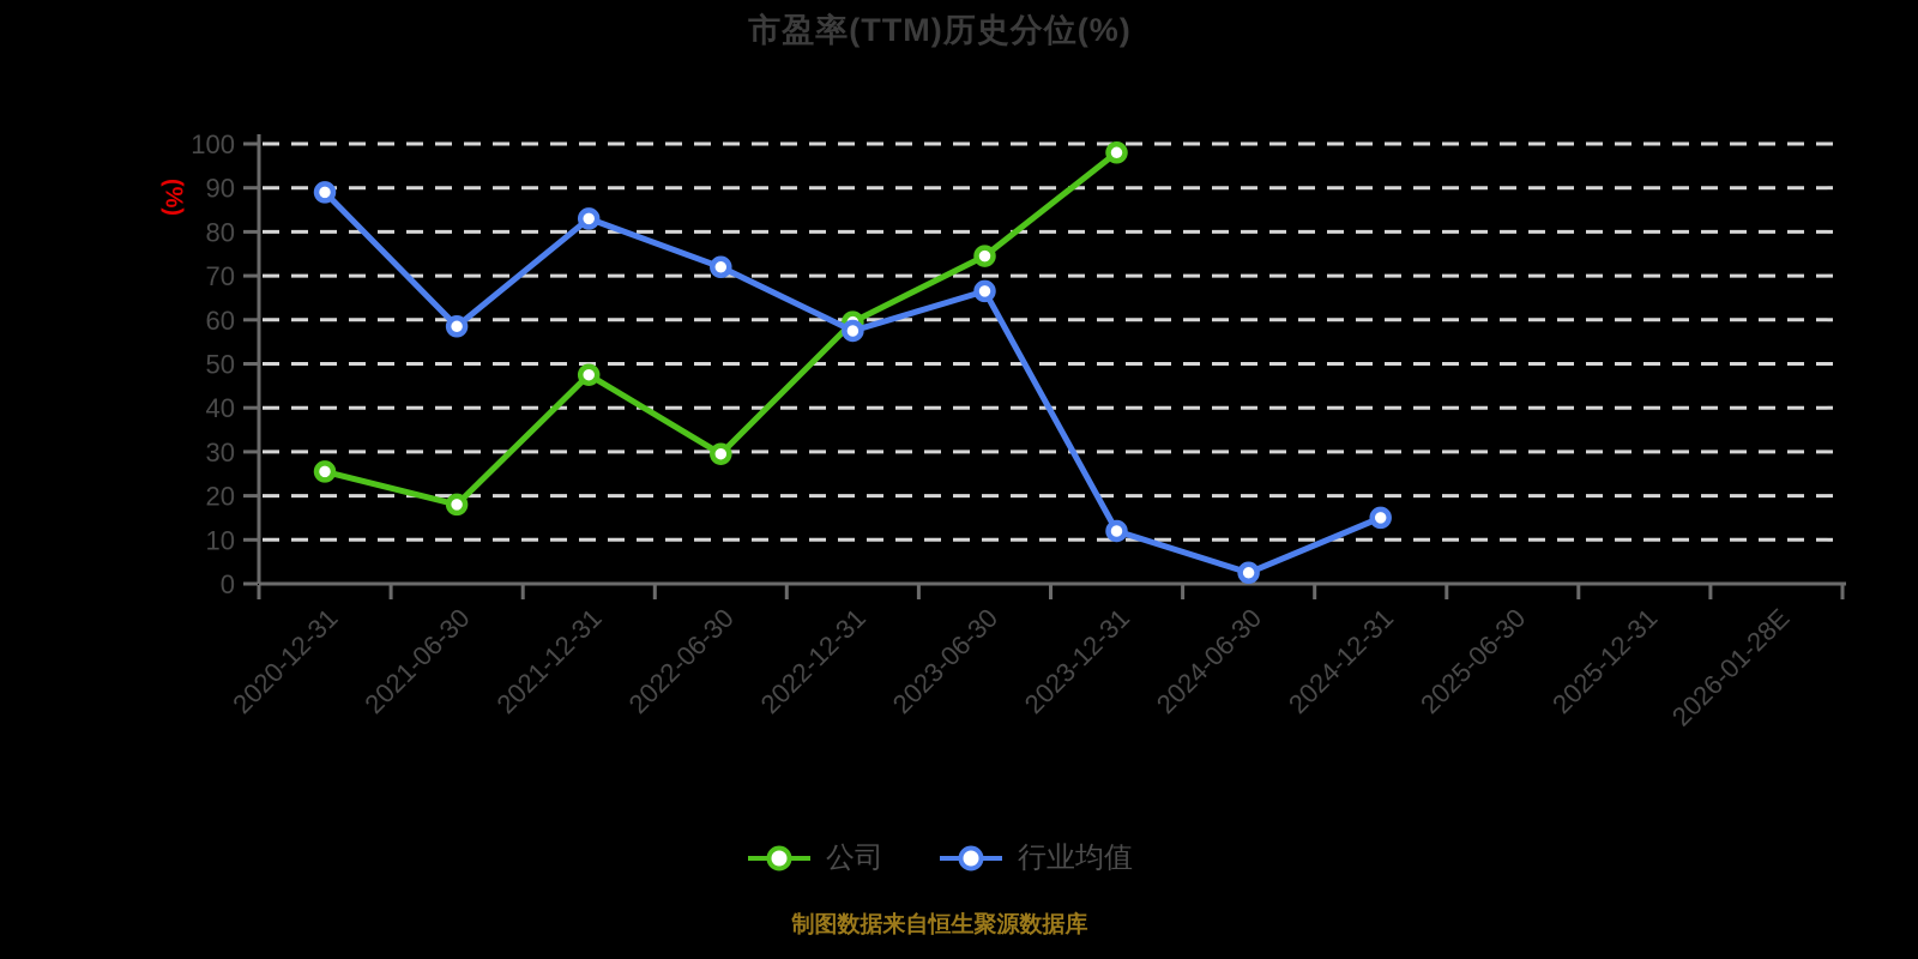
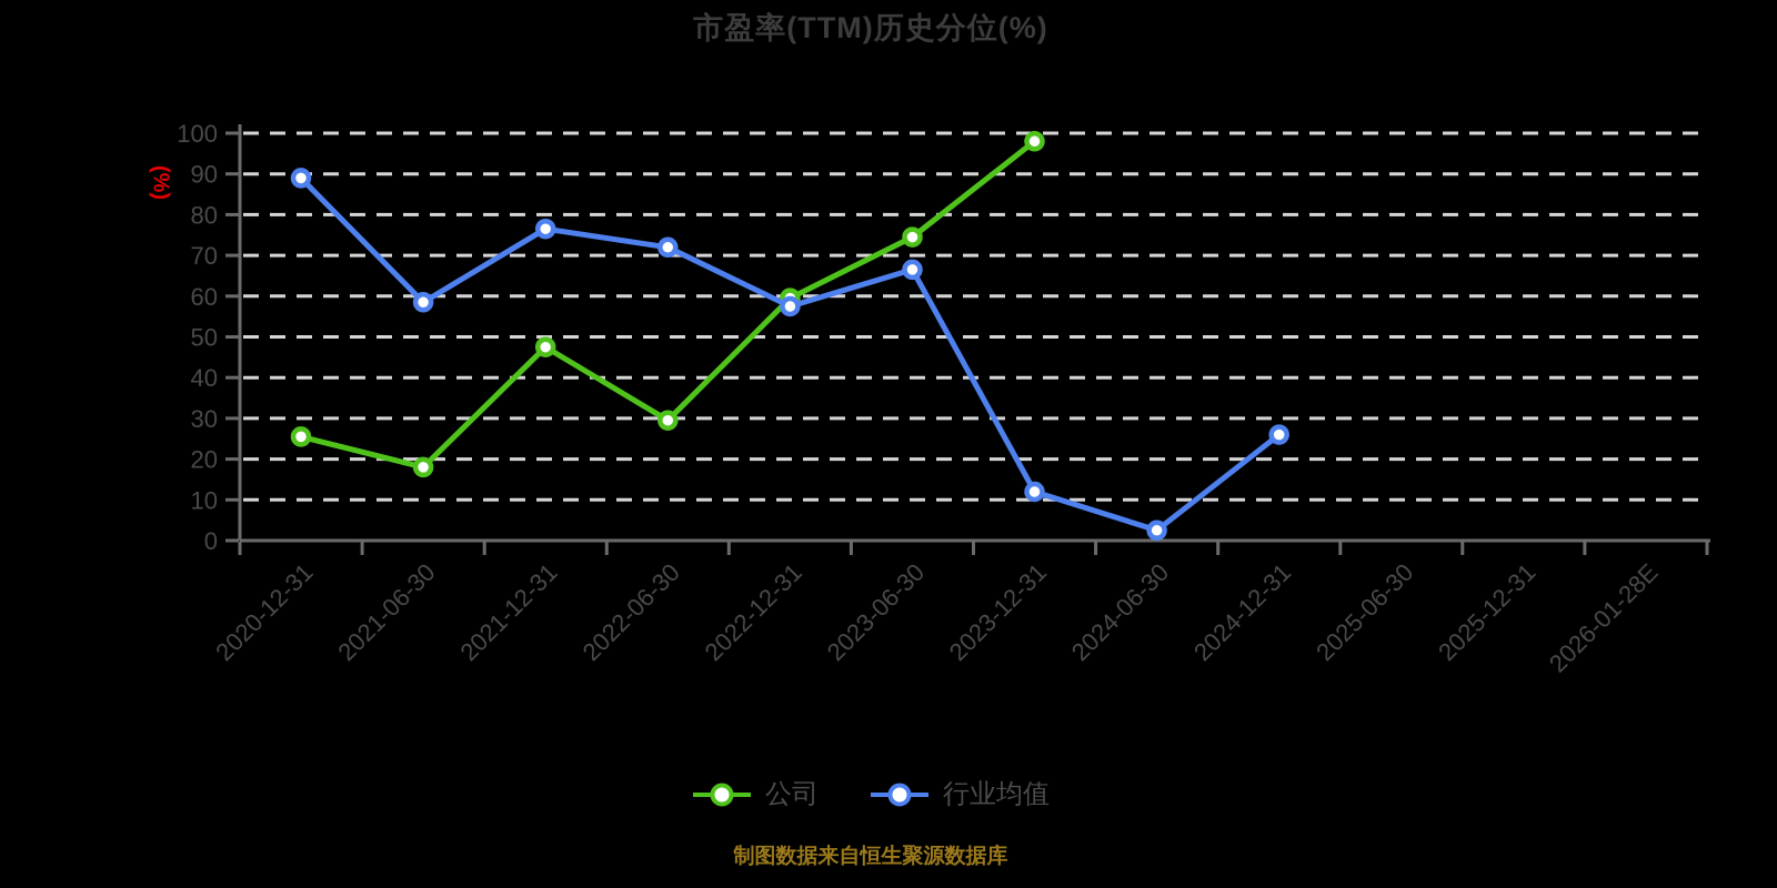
行业均值/2021-12-31: 83 -> 76
行业均值/2024-12-31: 15 -> 26
